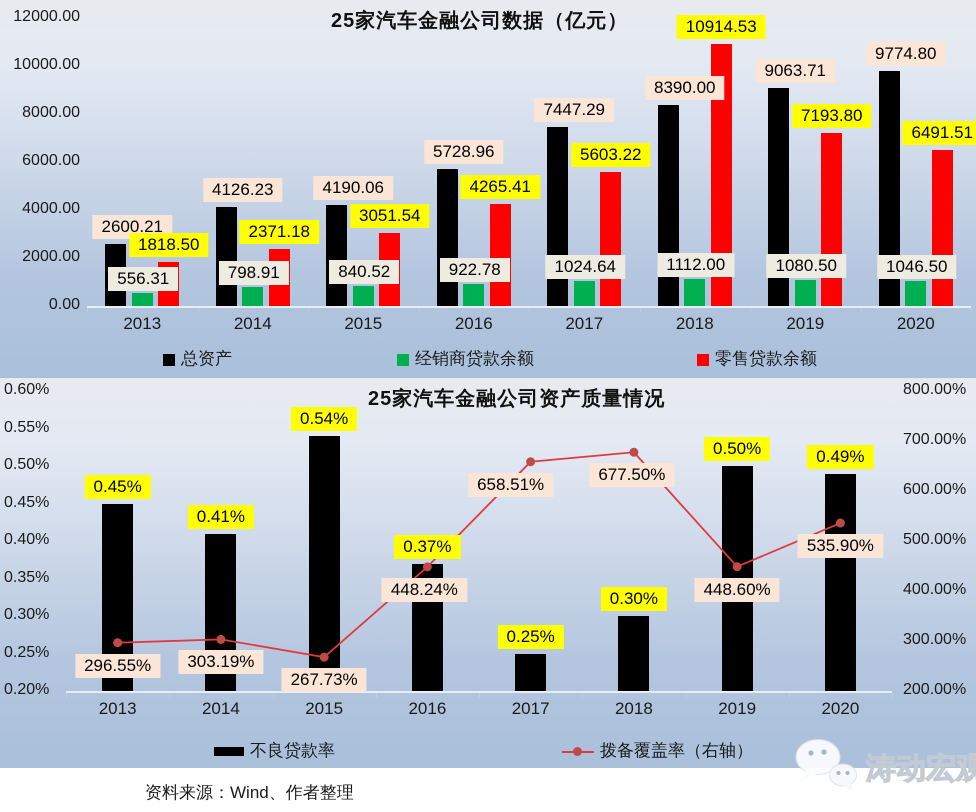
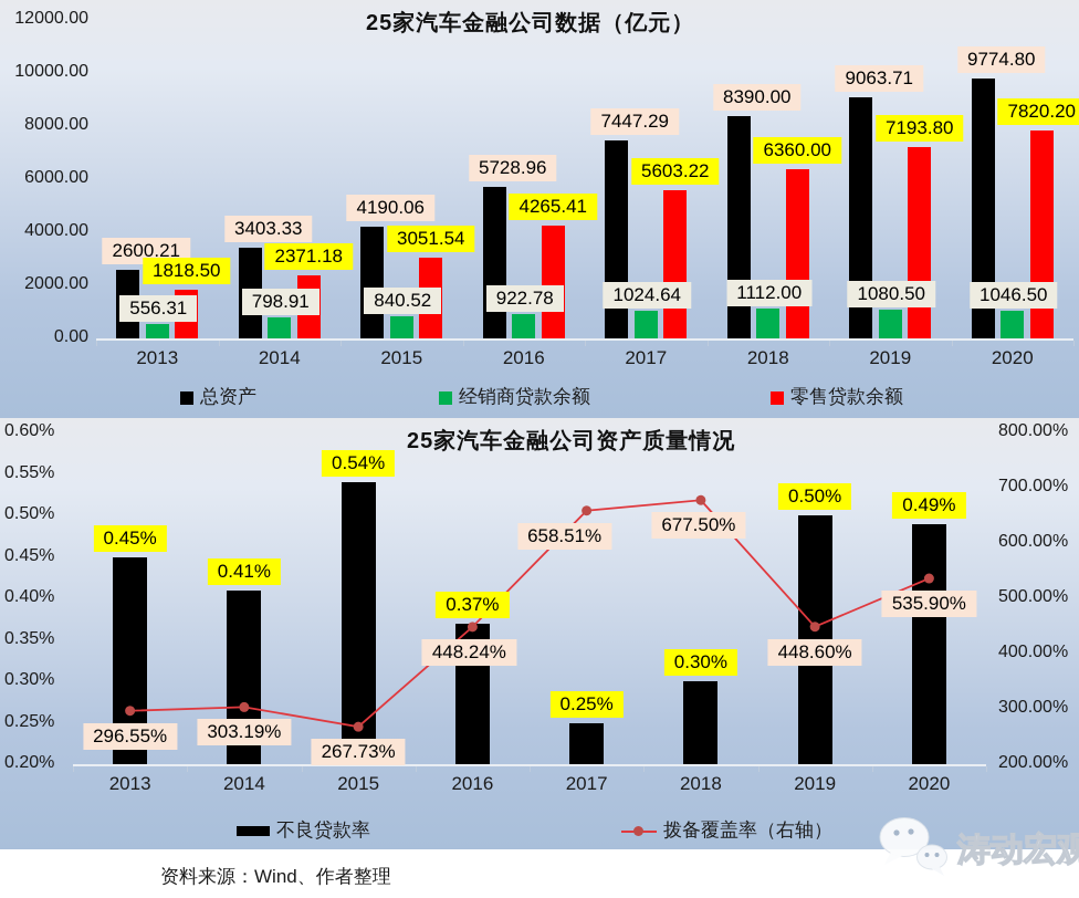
25家汽车金融公司数据（亿元）/总资产/2014: 4126.23 -> 3403.33
25家汽车金融公司数据（亿元）/零售贷款余额/2018: 10914.53 -> 6360.00
25家汽车金融公司数据（亿元）/零售贷款余额/2020: 6491.51 -> 7820.20
